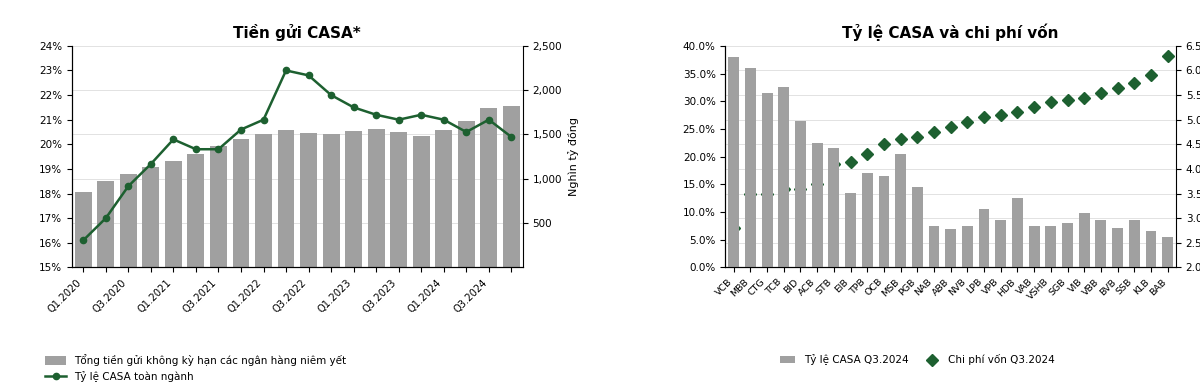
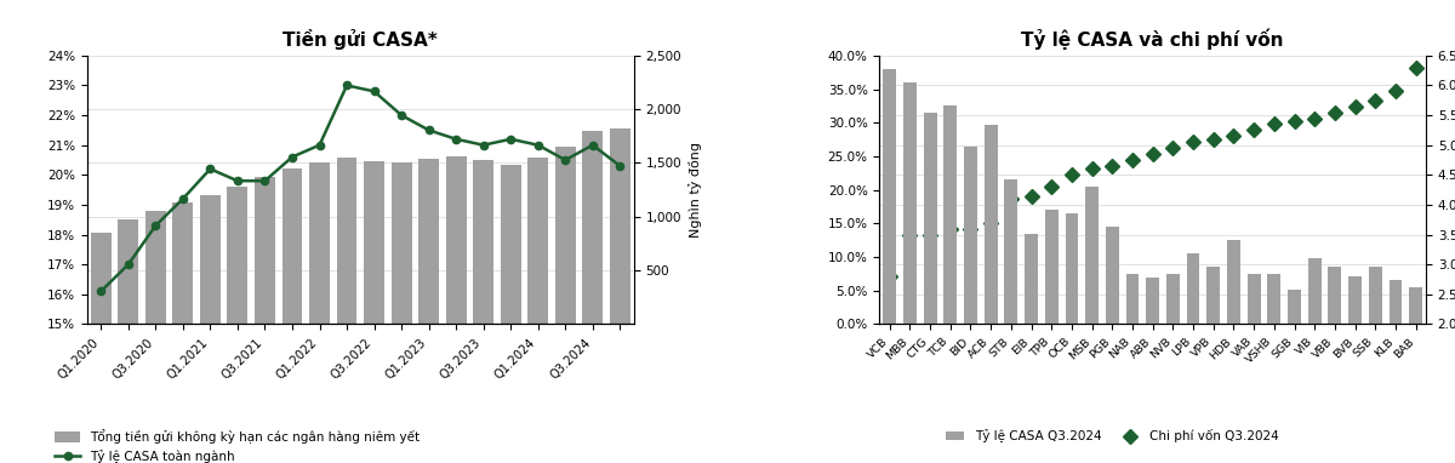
Tỷ lệ CASA và chi phí vốn/Tỷ lệ CASA Q3.2024/ACB: 22.5% -> 29.6%
Tỷ lệ CASA và chi phí vốn/Tỷ lệ CASA Q3.2024/SGB: 8.0% -> 5.2%
